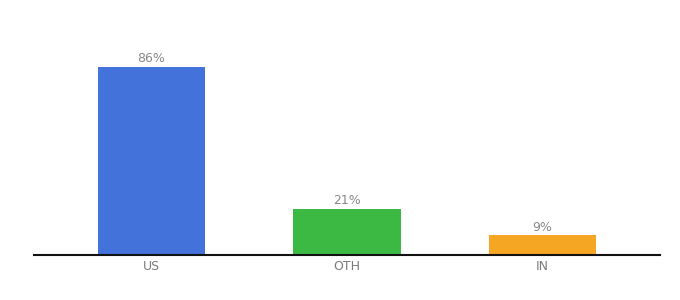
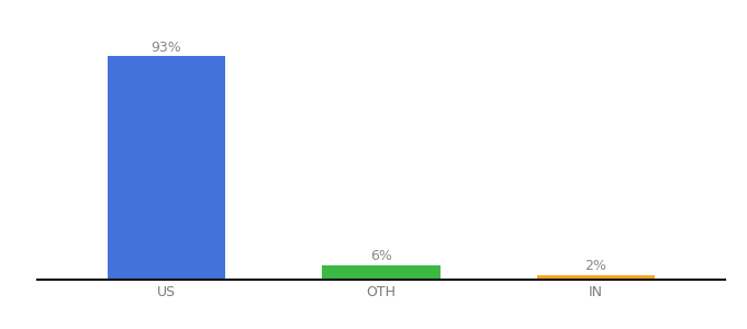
US: 86% -> 93%
OTH: 21% -> 6%
IN: 9% -> 2%
